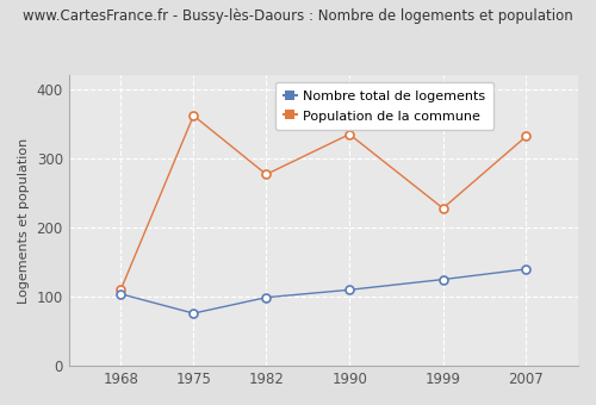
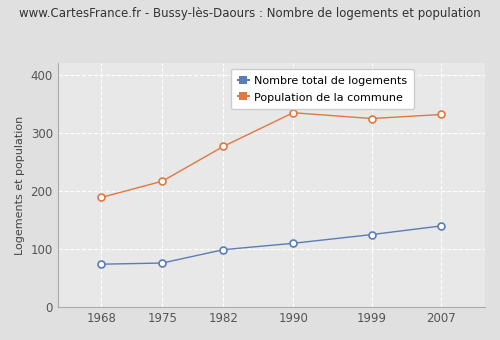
Nombre total de logements/1968: 104 -> 74
Population de la commune/1968: 110 -> 189
Population de la commune/1975: 362 -> 217
Population de la commune/1999: 228 -> 325
